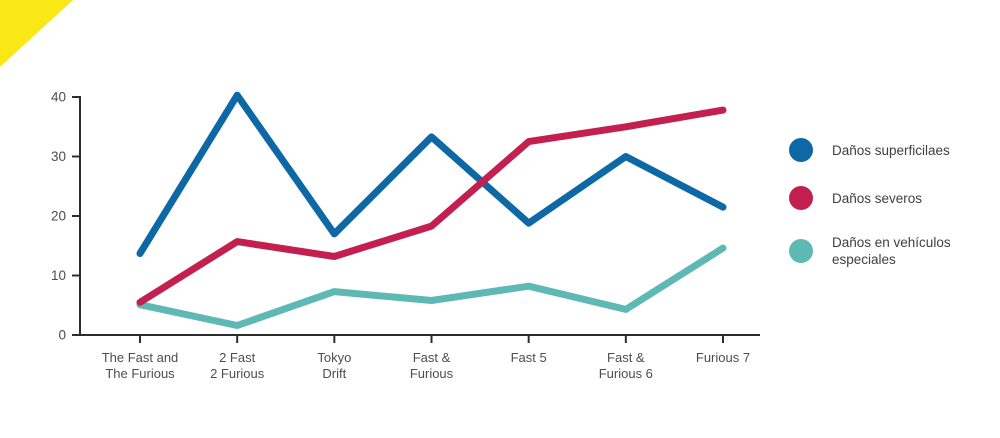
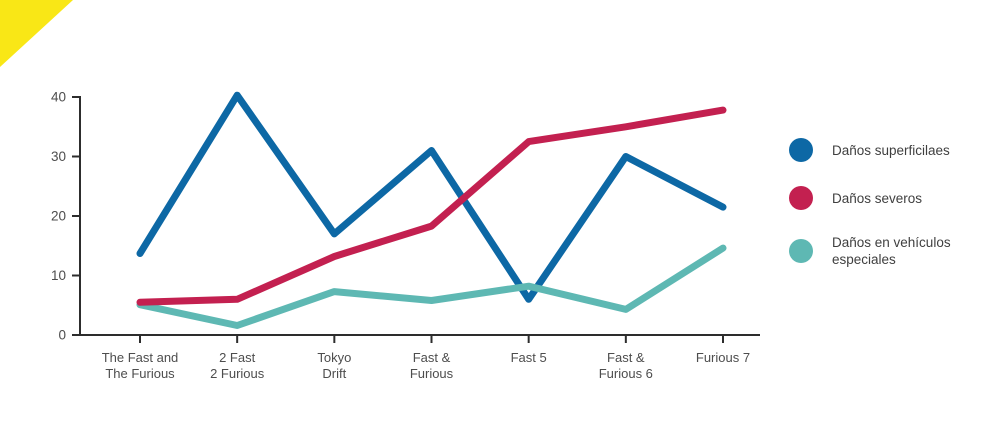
Daños severos/2 Fast 2 Furious: 16 -> 6
Daños superficilaes/Fast & Furious: 33 -> 31
Daños superficilaes/Fast 5: 19 -> 6
